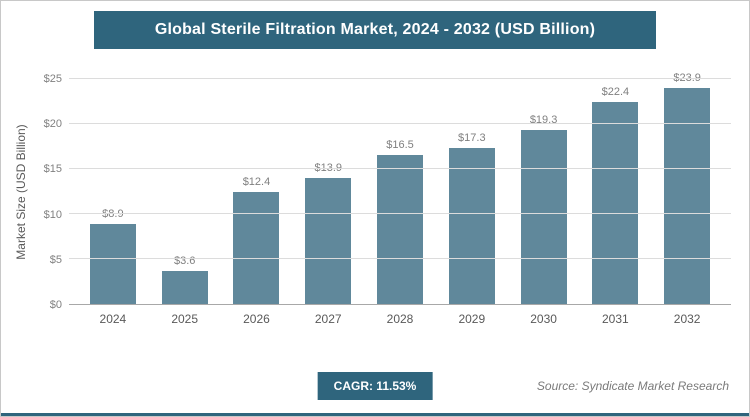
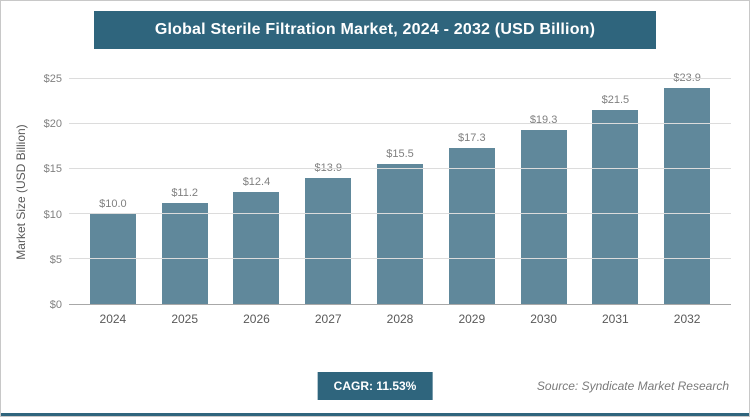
2024: $8.9 -> $10.0
2025: $3.6 -> $11.2
2028: $16.5 -> $15.5
2031: $22.4 -> $21.5
